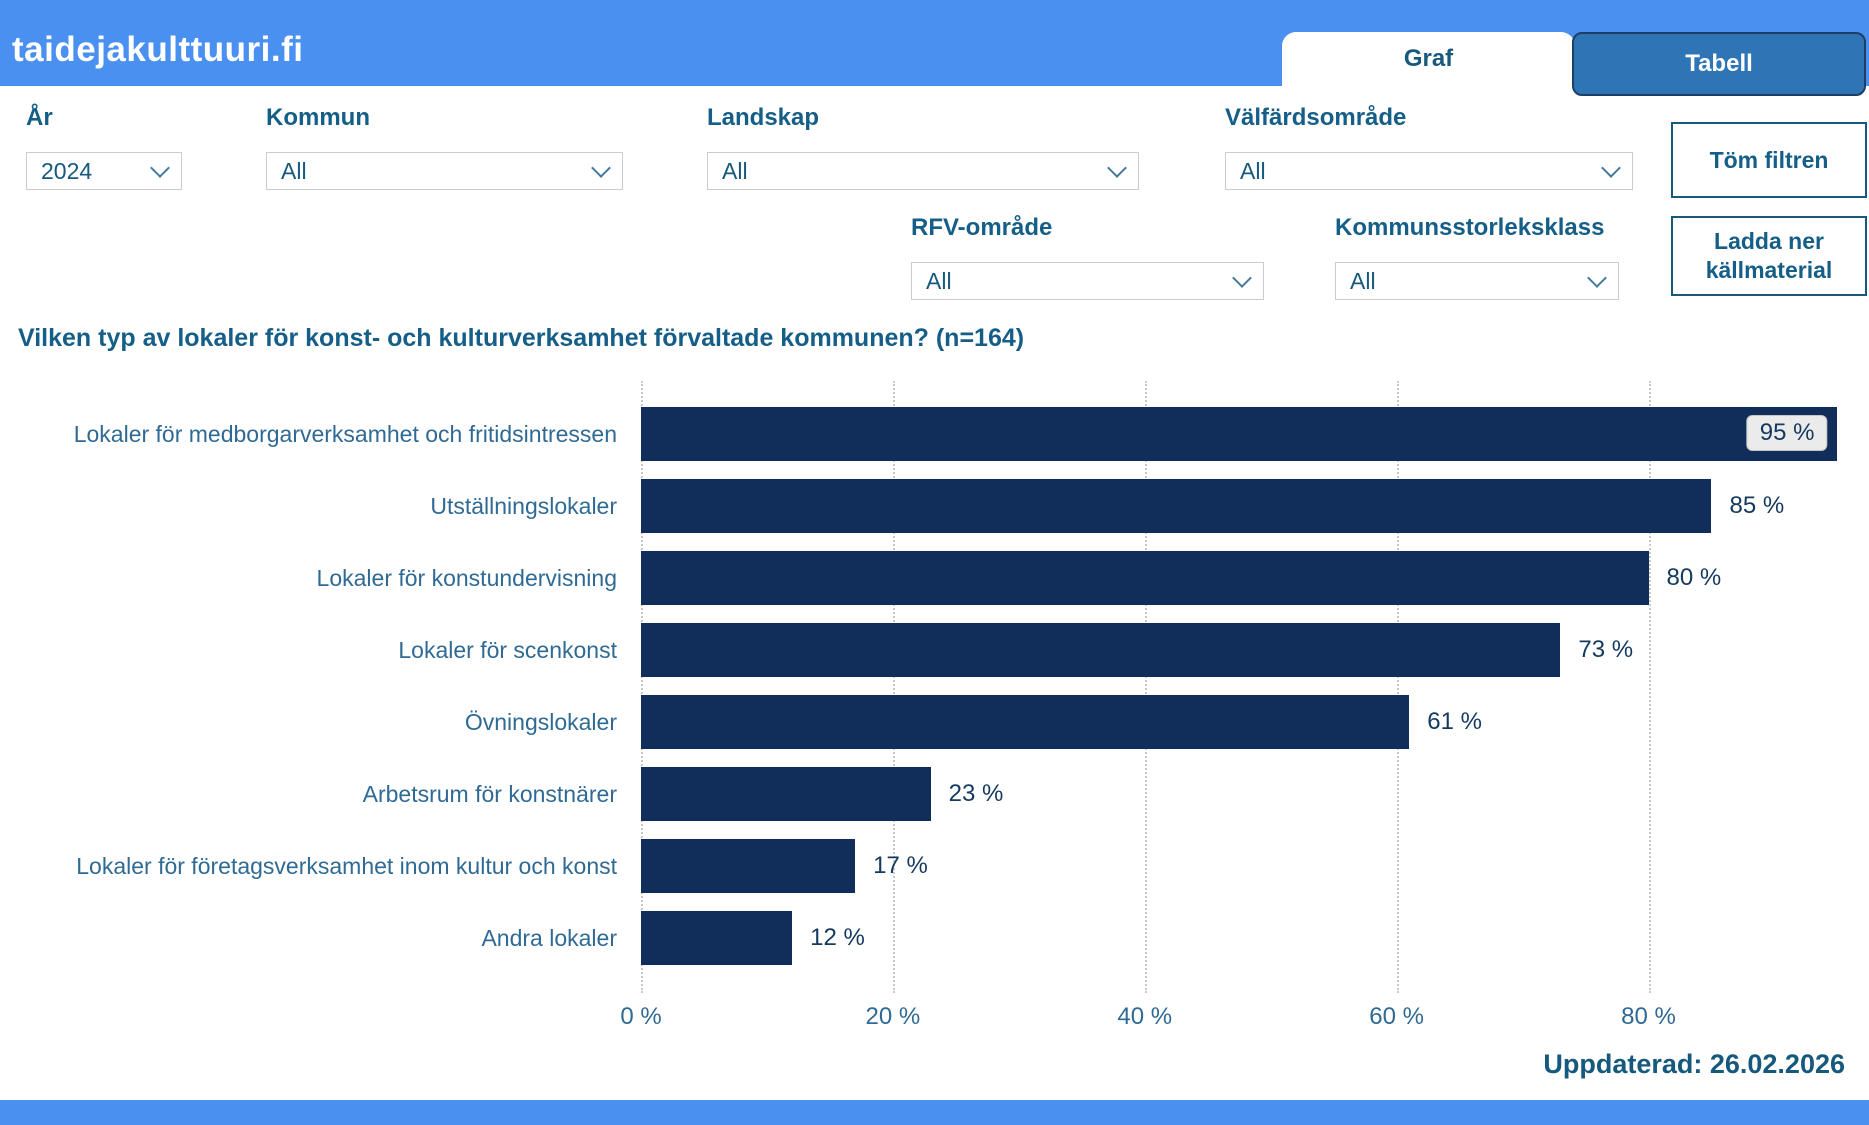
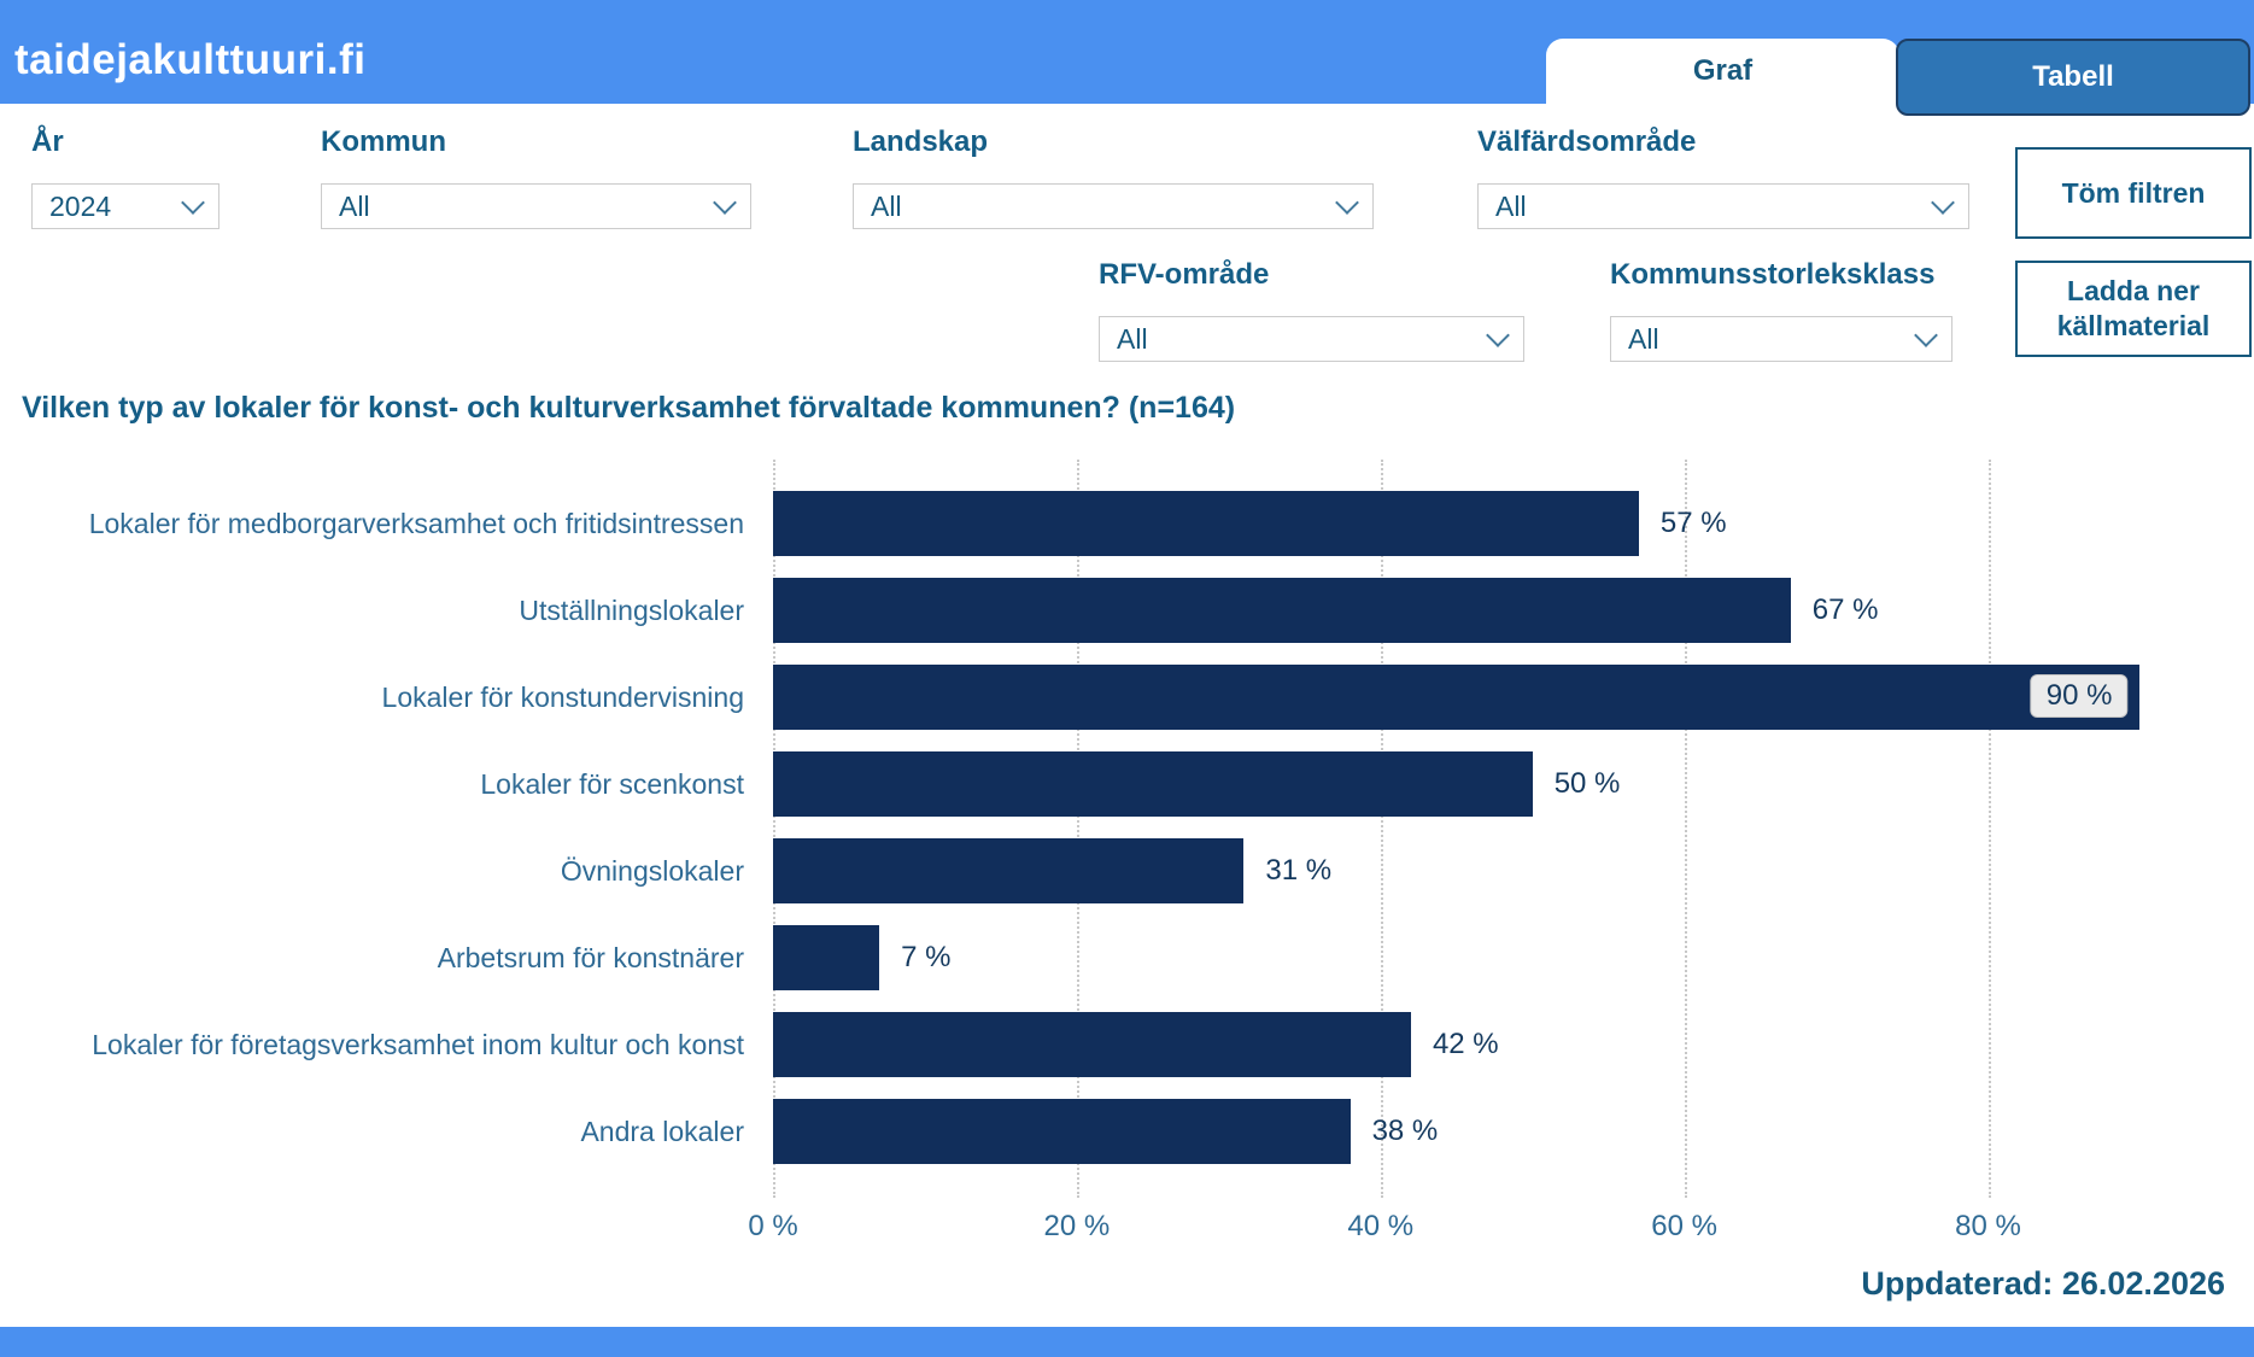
Lokaler för medborgarverksamhet och fritidsintressen: 95 -> 57
Utställningslokaler: 85 -> 67
Lokaler för konstundervisning: 80 -> 90
Lokaler för scenkonst: 73 -> 50
Övningslokaler: 61 -> 31
Arbetsrum för konstnärer: 23 -> 7
Lokaler för företagsverksamhet inom kultur och konst: 17 -> 42
Andra lokaler: 12 -> 38
